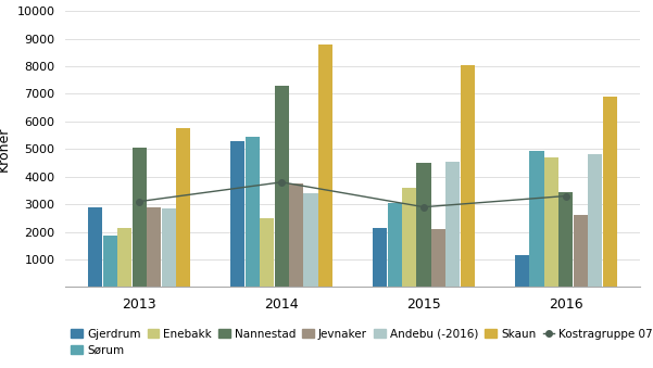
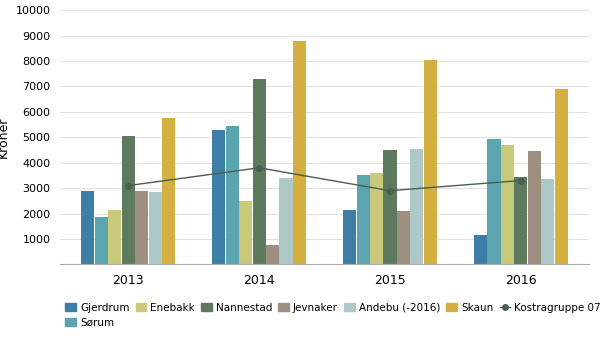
Jevnaker/2014: 3750 -> 750
Sørum/2015: 3050 -> 3500
Jevnaker/2016: 2600 -> 4450
Andebu (-2016)/2016: 4800 -> 3350
